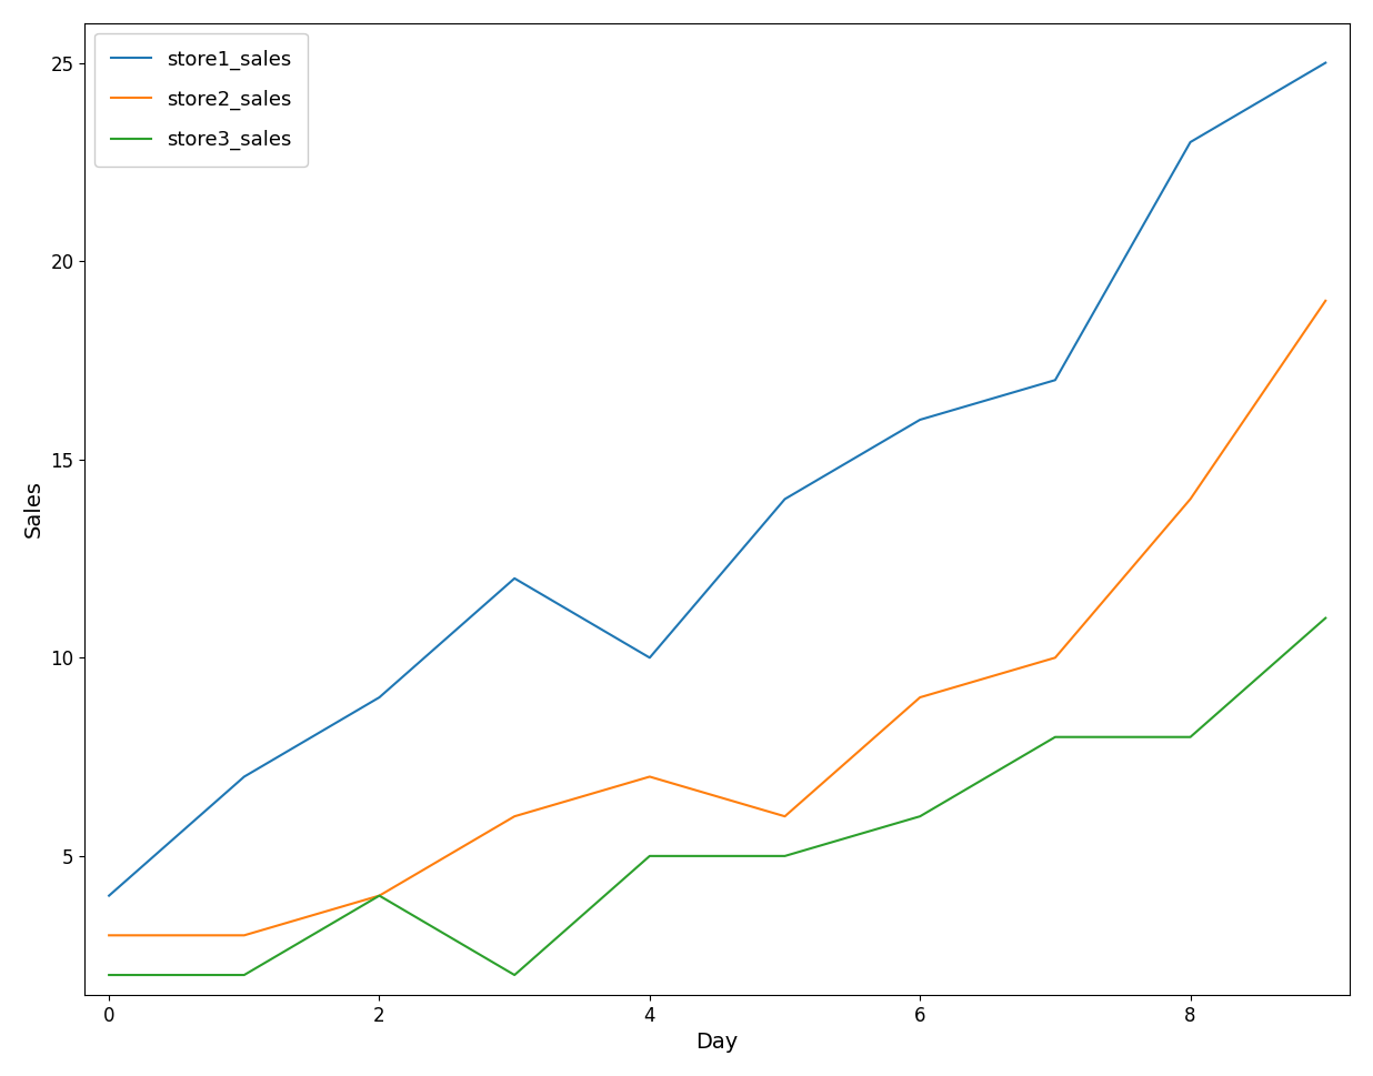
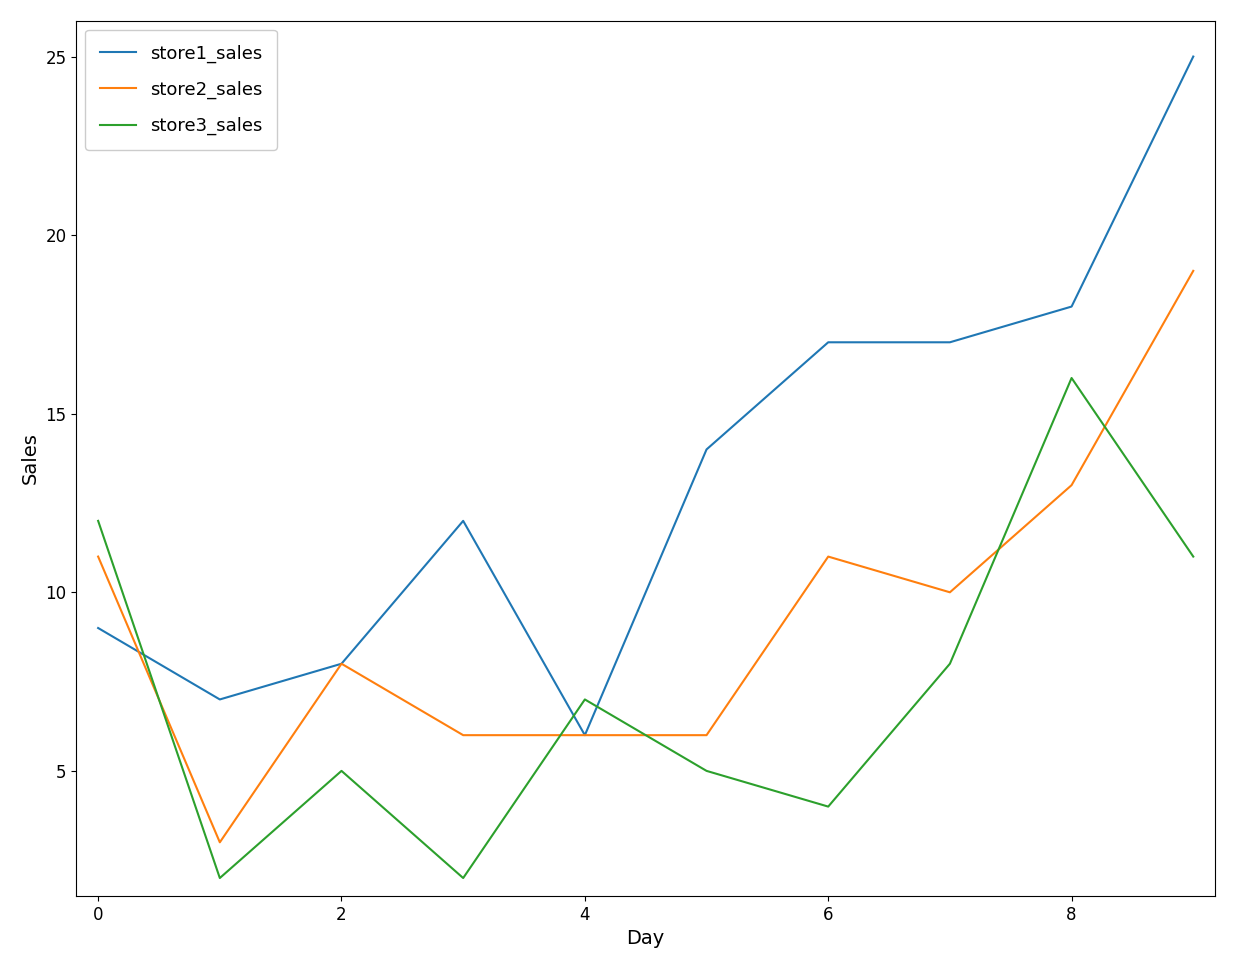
store1_sales/0: 4 -> 9
store2_sales/0: 3 -> 11
store3_sales/0: 2 -> 12
store1_sales/2: 9 -> 8
store2_sales/2: 4 -> 8
store3_sales/2: 4 -> 5
store1_sales/4: 10 -> 6
store2_sales/4: 7 -> 6
store3_sales/4: 5 -> 7
store1_sales/6: 16 -> 17
store2_sales/6: 9 -> 11
store3_sales/6: 6 -> 4
store1_sales/8: 23 -> 18
store2_sales/8: 14 -> 13
store3_sales/8: 8 -> 16
